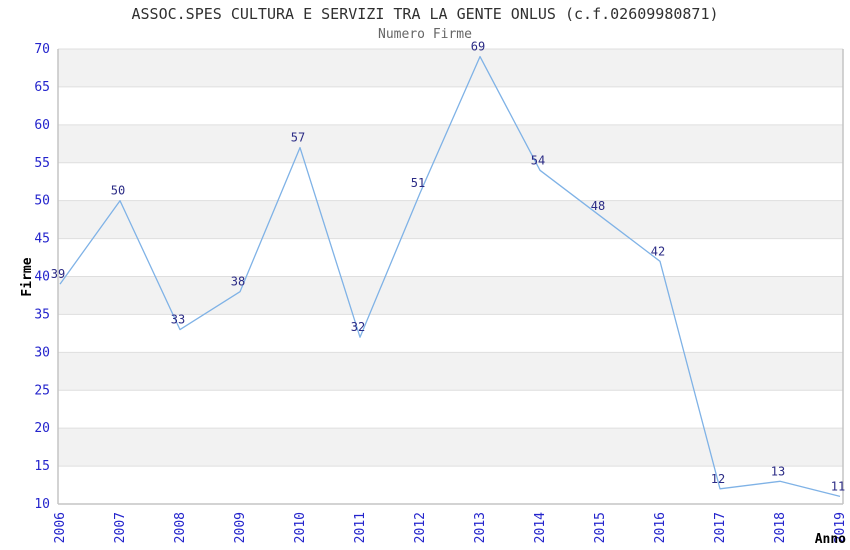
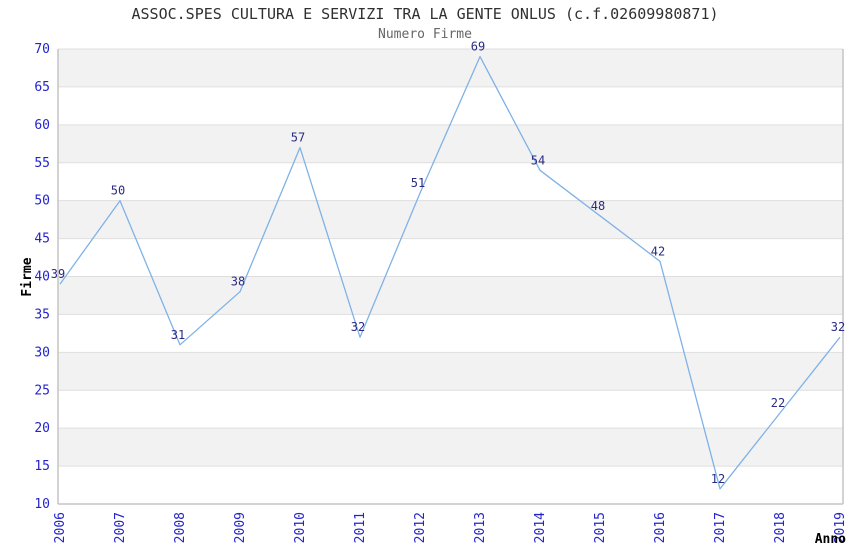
2008: 33 -> 31
2018: 13 -> 22
2019: 11 -> 32
